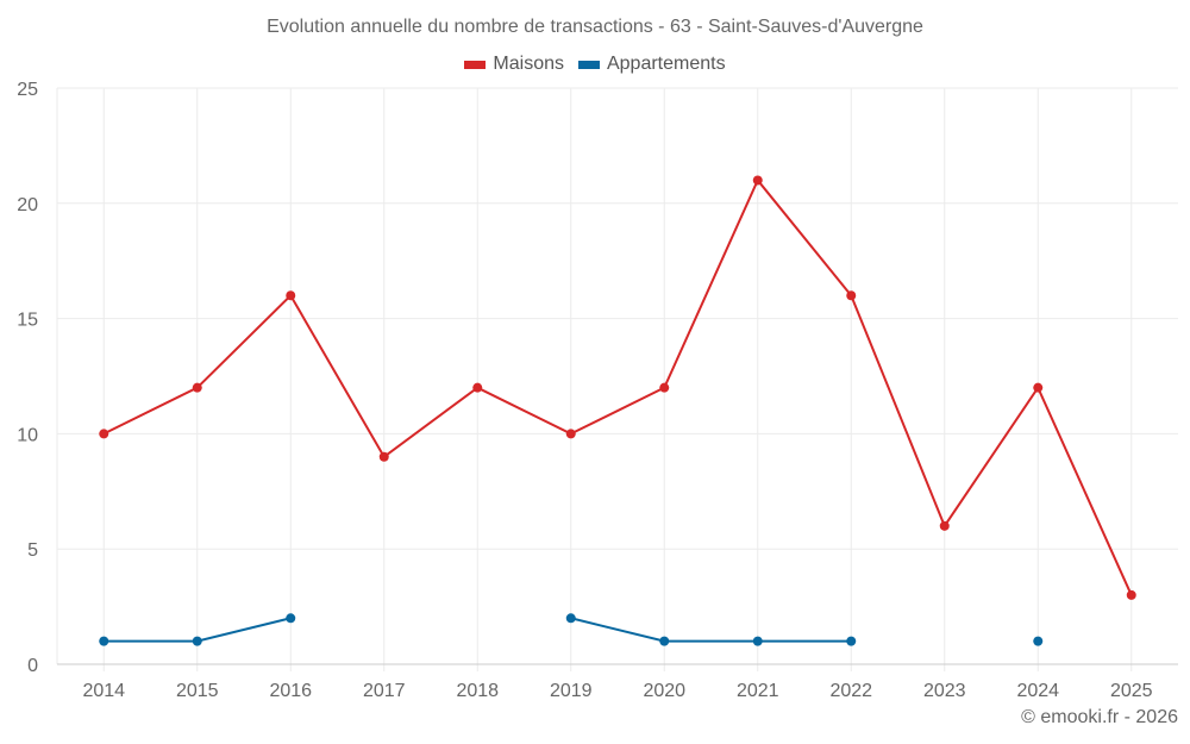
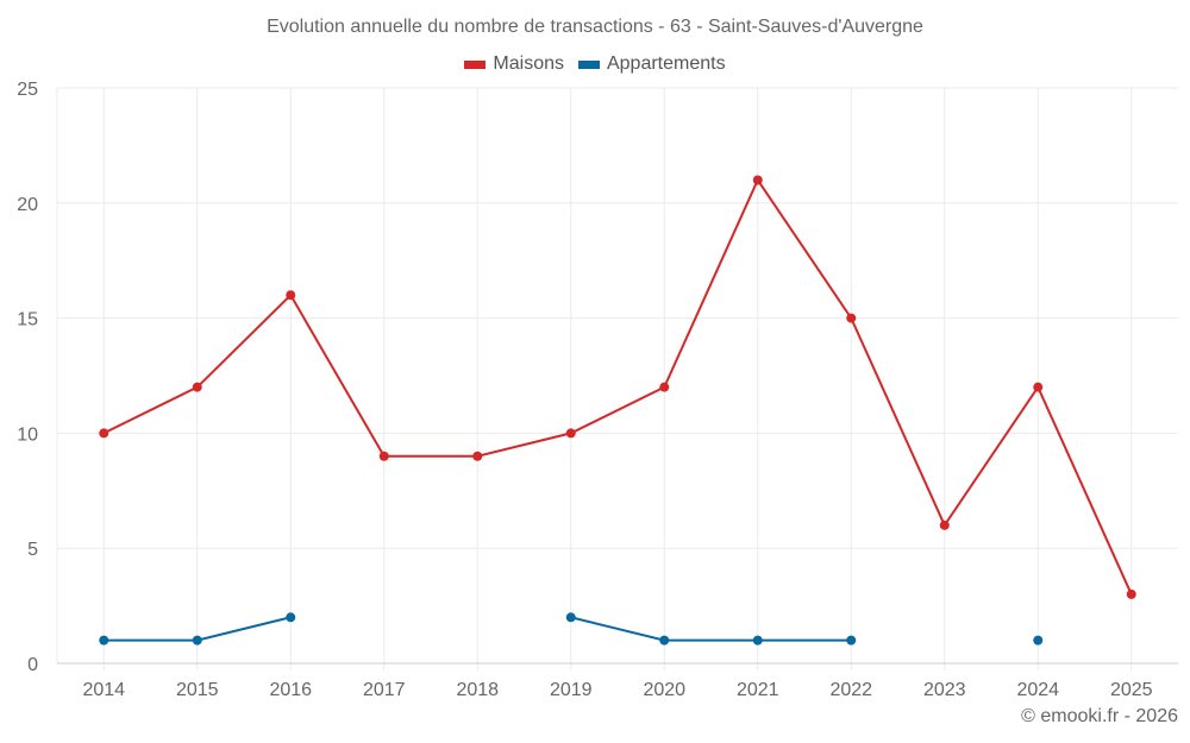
Maisons/2018: 12 -> 9
Maisons/2022: 16 -> 15
